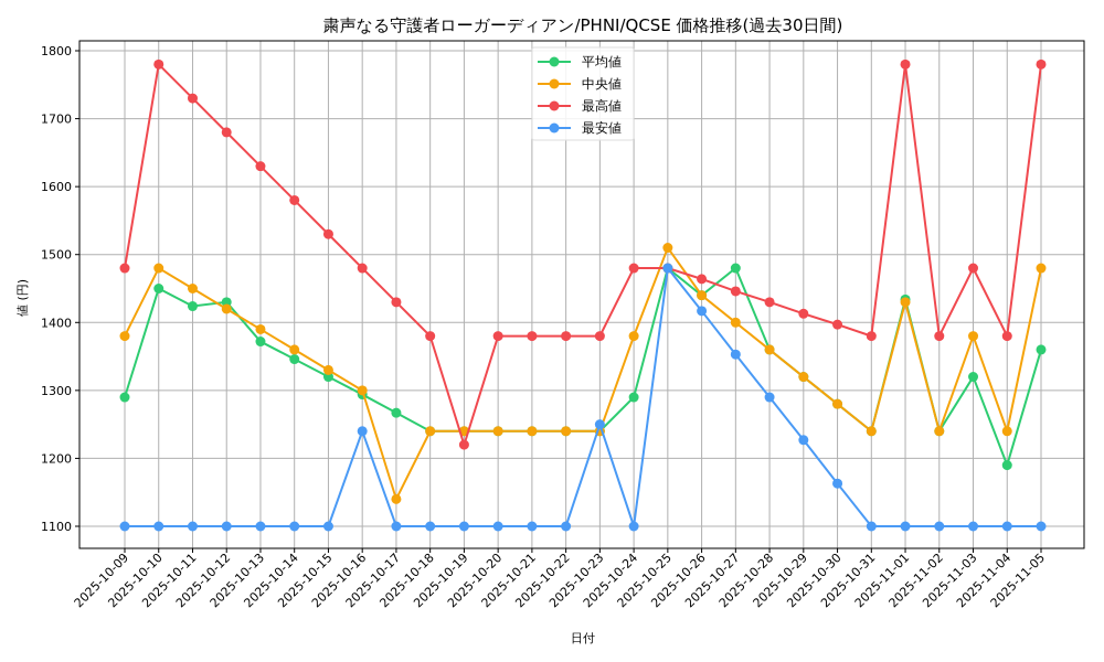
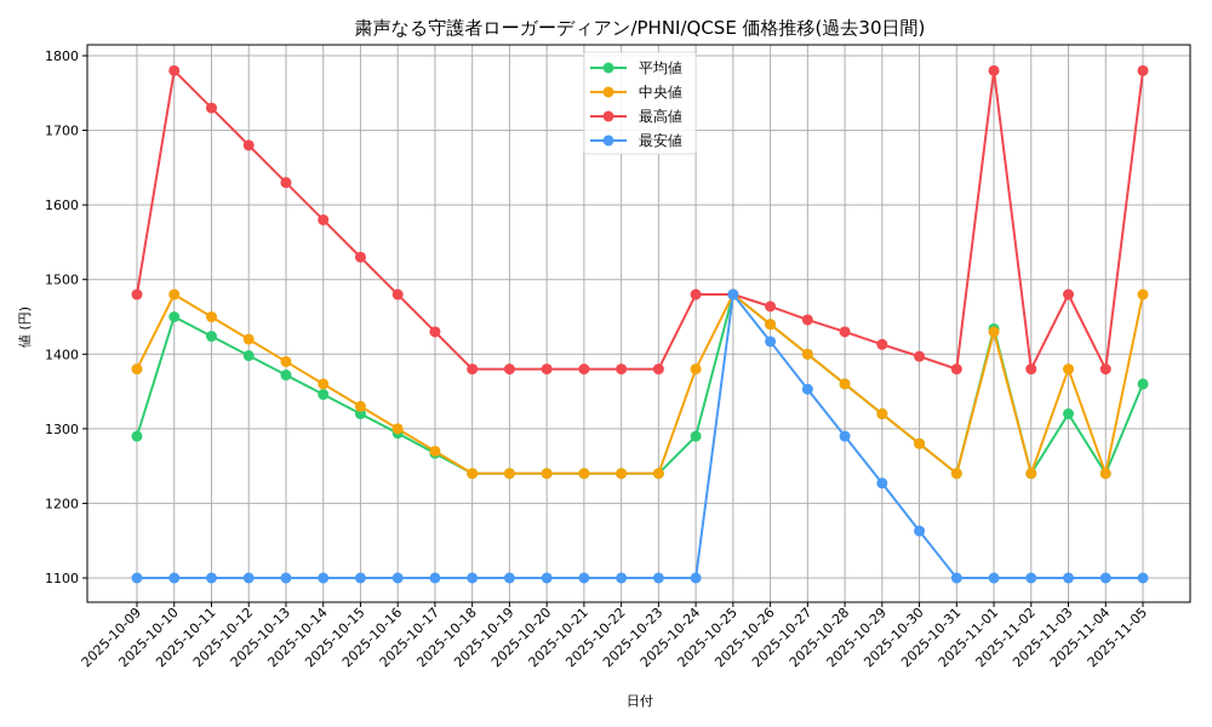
平均値/2025-10-12: 1430 -> 1400
最安値/2025-10-16: 1240 -> 1100
中央値/2025-10-17: 1140 -> 1270
最高値/2025-10-19: 1220 -> 1380
最安値/2025-10-23: 1250 -> 1100
中央値/2025-10-25: 1510 -> 1480
平均値/2025-10-27: 1480 -> 1400
平均値/2025-11-04: 1190 -> 1240
